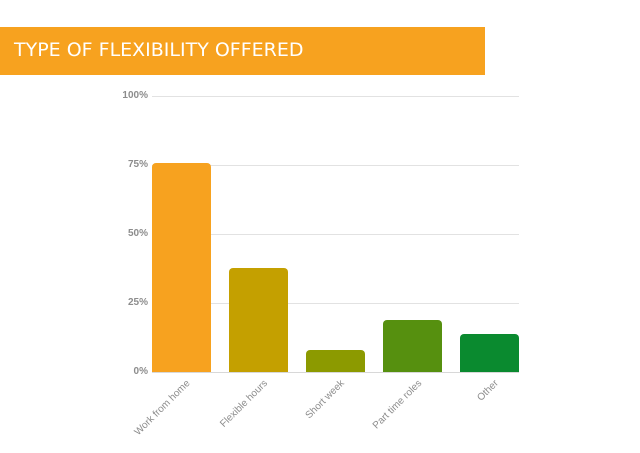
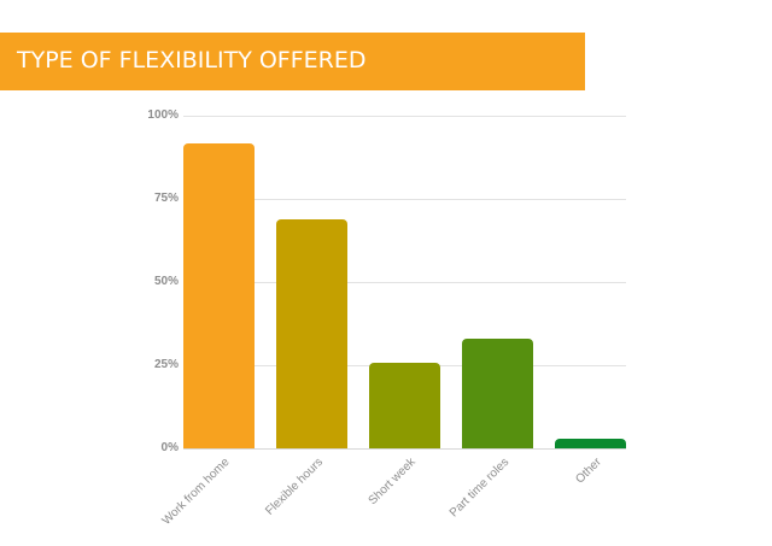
Work from home: 76% -> 92%
Flexible hours: 38% -> 69%
Short week: 8% -> 26%
Part time roles: 19% -> 33%
Other: 14% -> 3%
